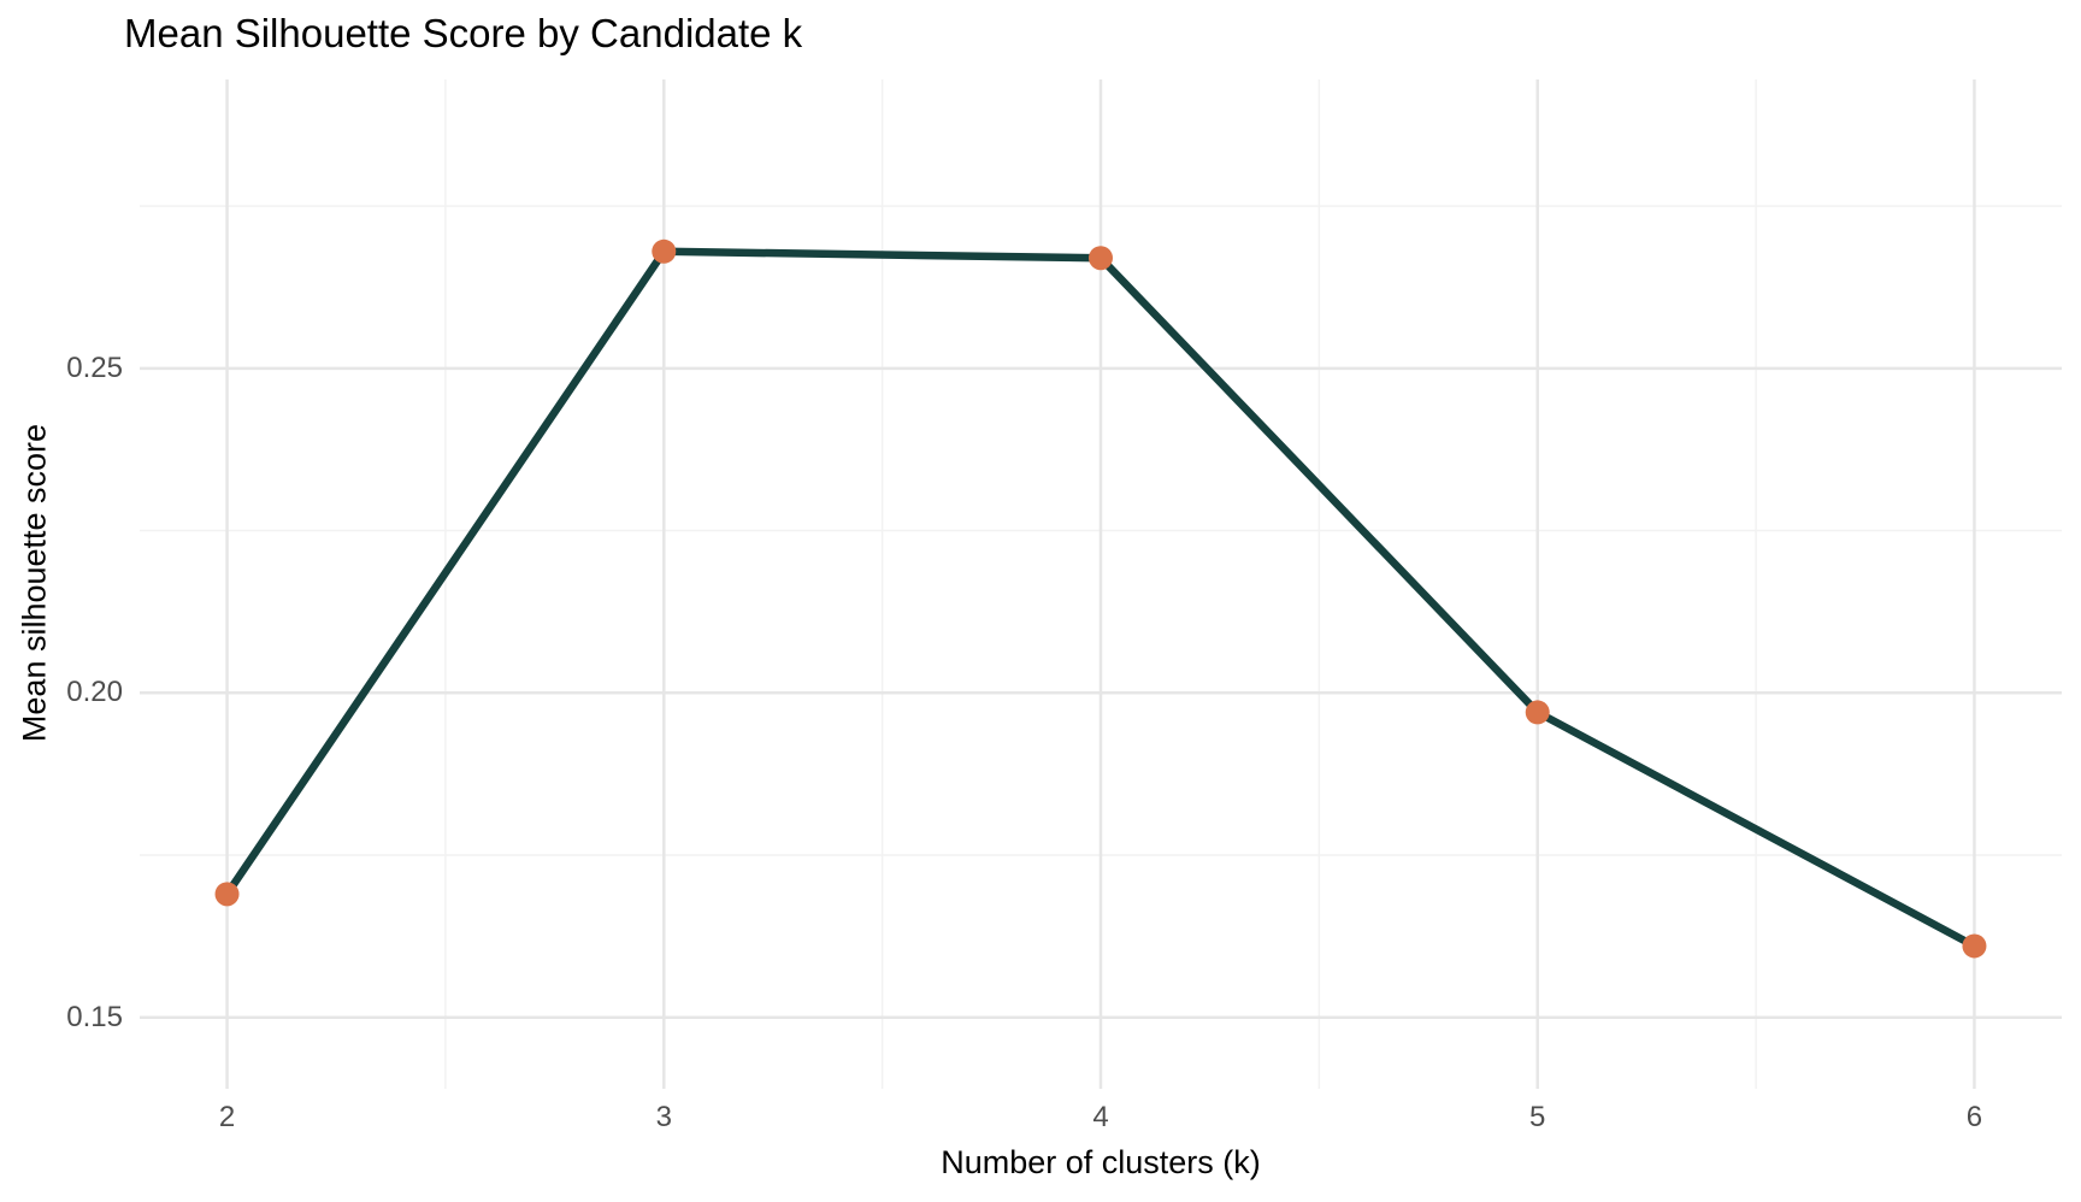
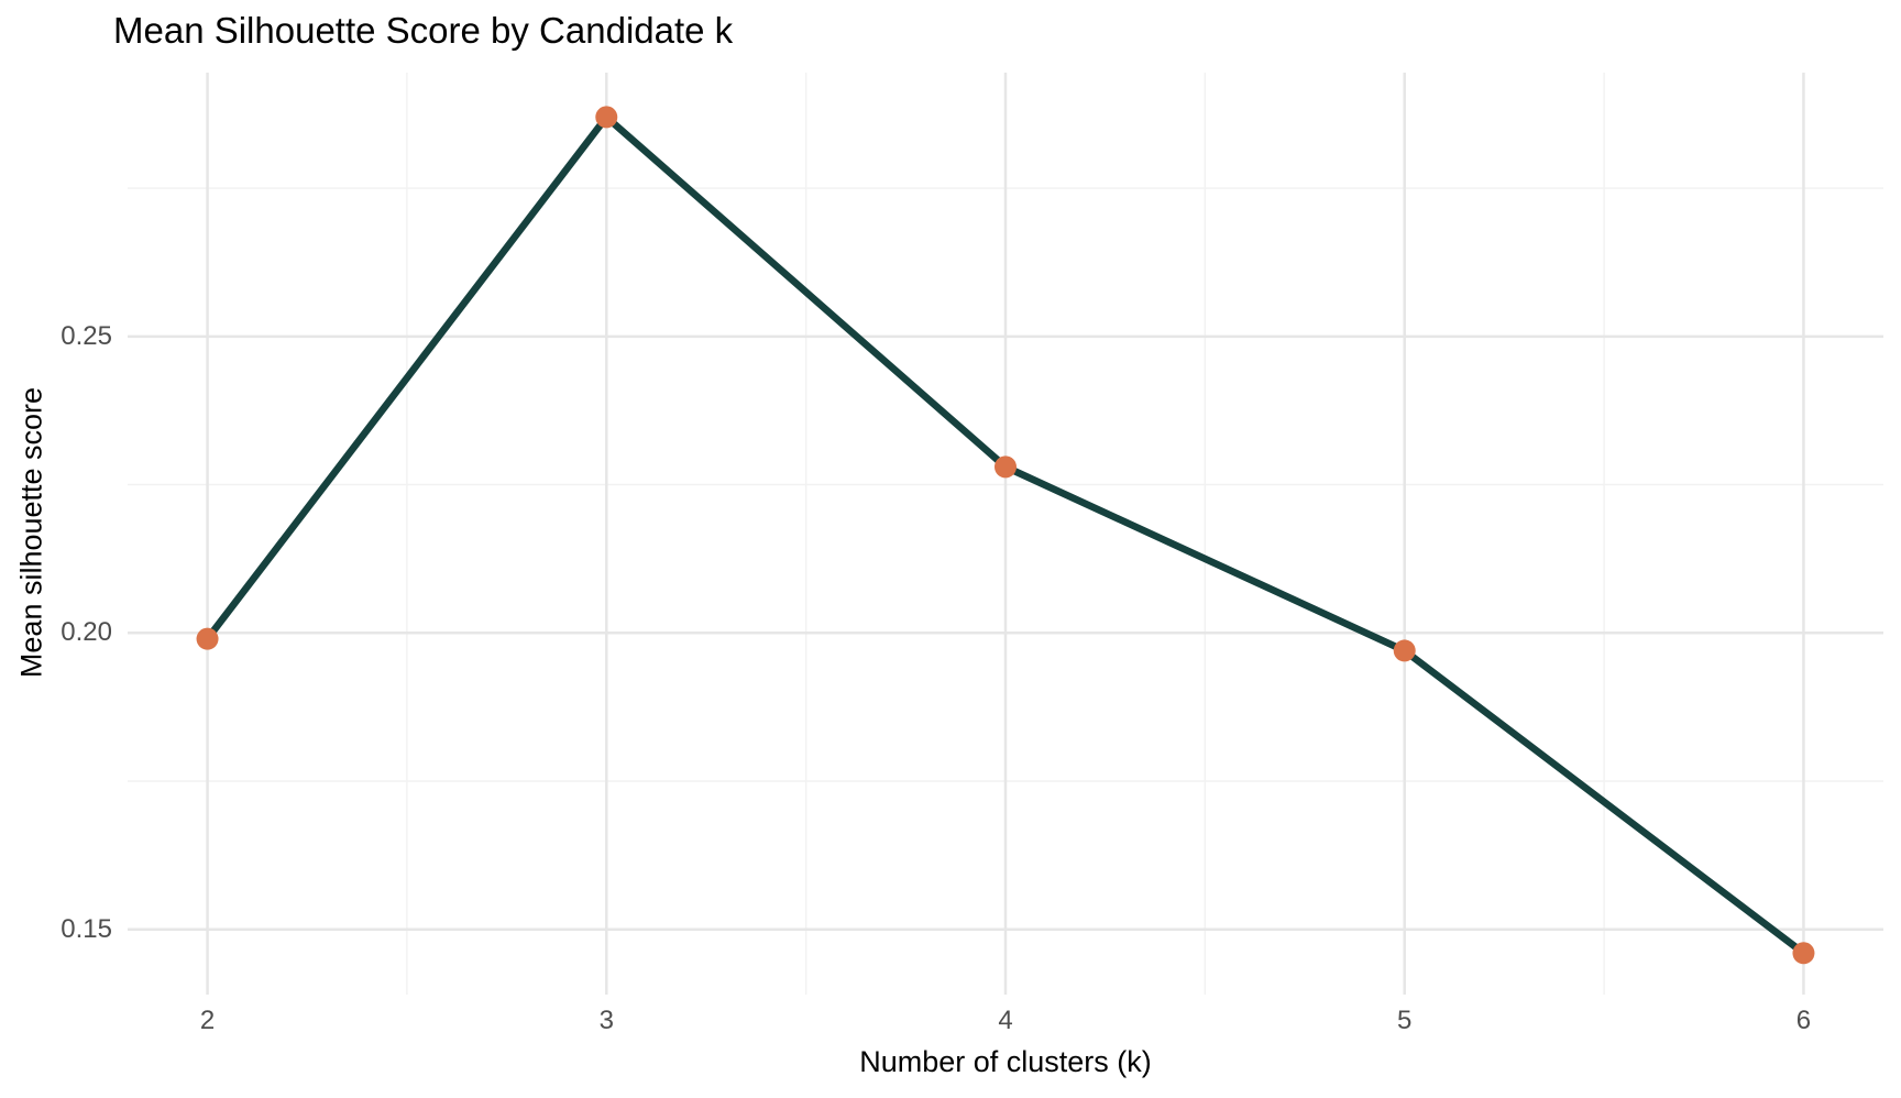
2: 0.169 -> 0.199
3: 0.268 -> 0.287
4: 0.267 -> 0.228
6: 0.161 -> 0.146
